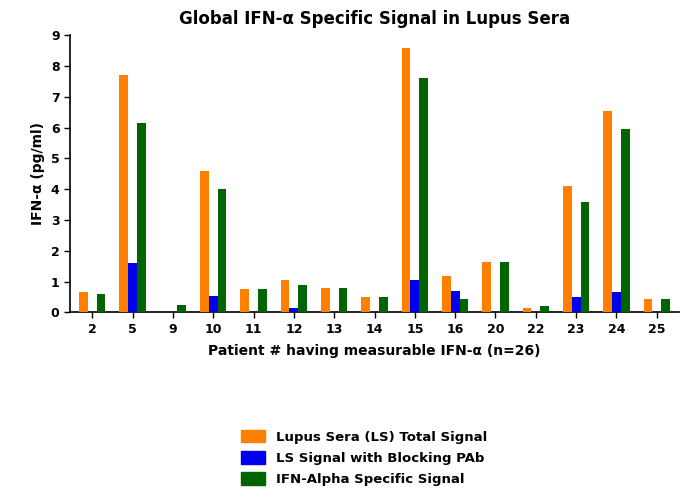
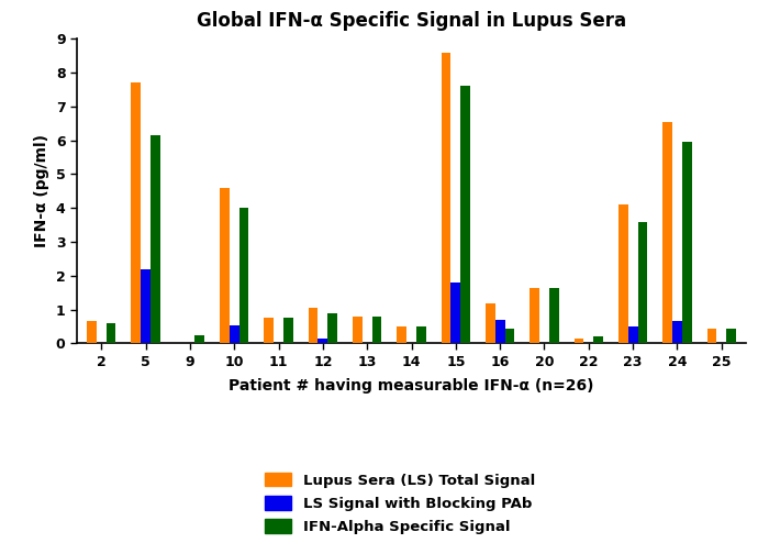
LS Signal with Blocking PAb/5: 1.60 -> 2.20
LS Signal with Blocking PAb/15: 1.05 -> 1.80
